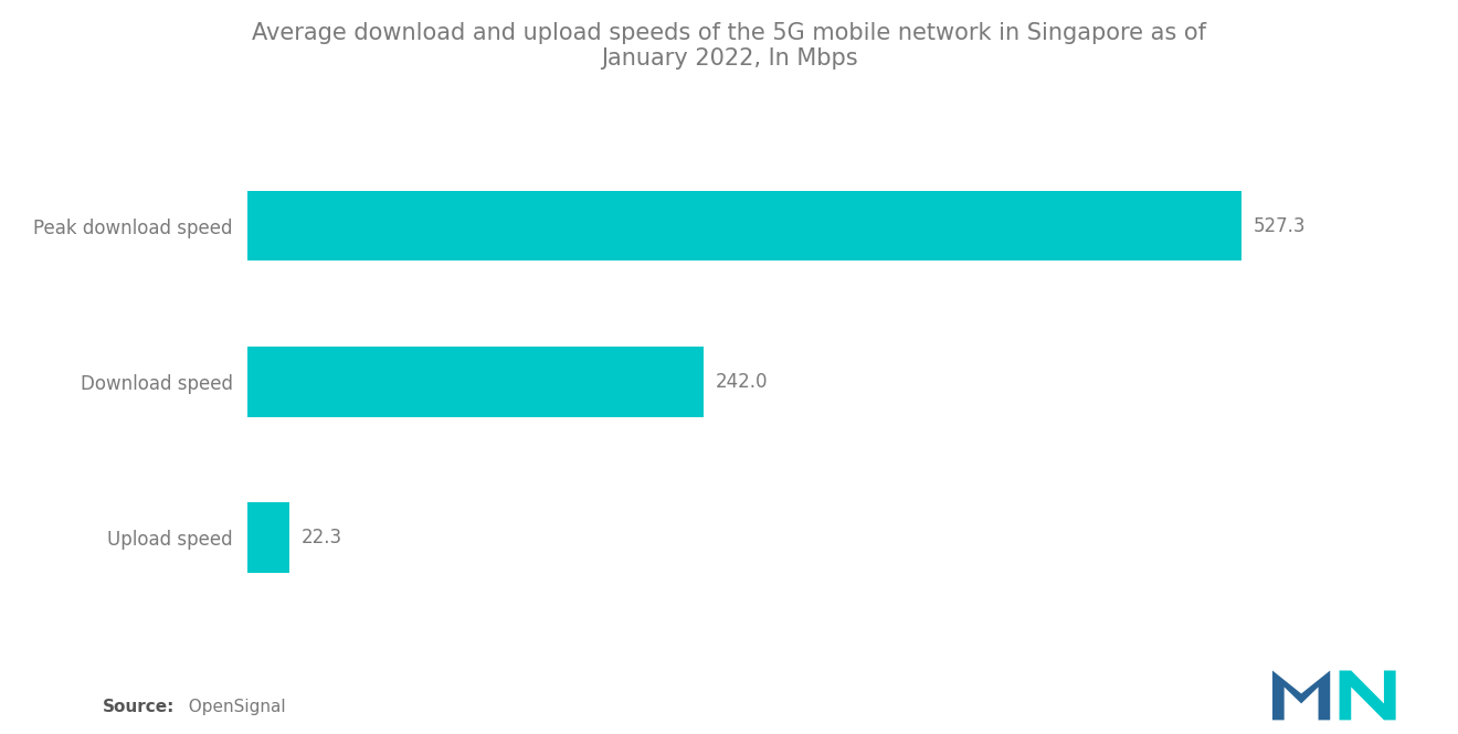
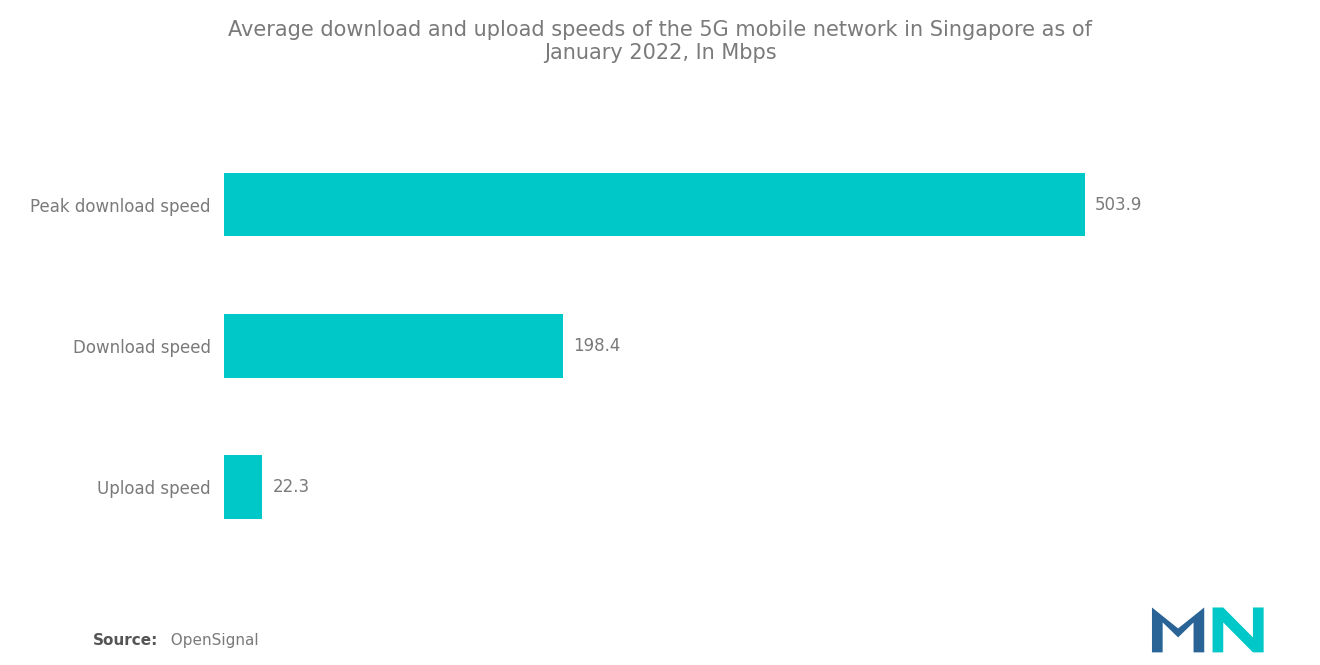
Peak download speed: 527.3 -> 503.9
Download speed: 242.0 -> 198.4
